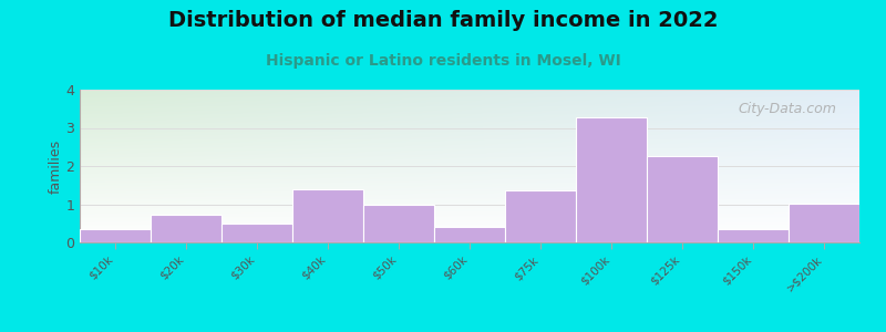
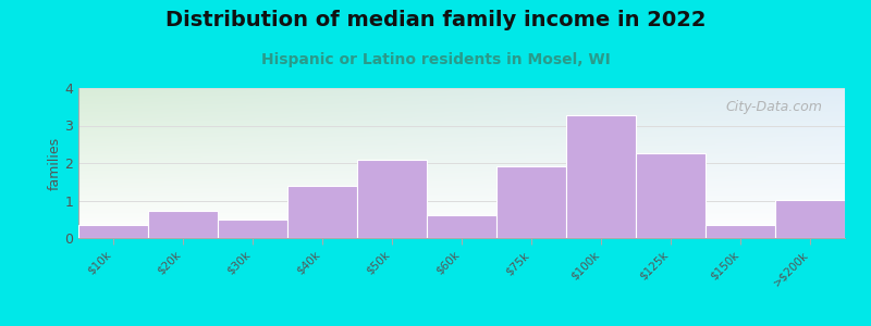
$50k: 1.00 -> 2.10
$60k: 0.40 -> 0.60
$75k: 1.35 -> 1.90
